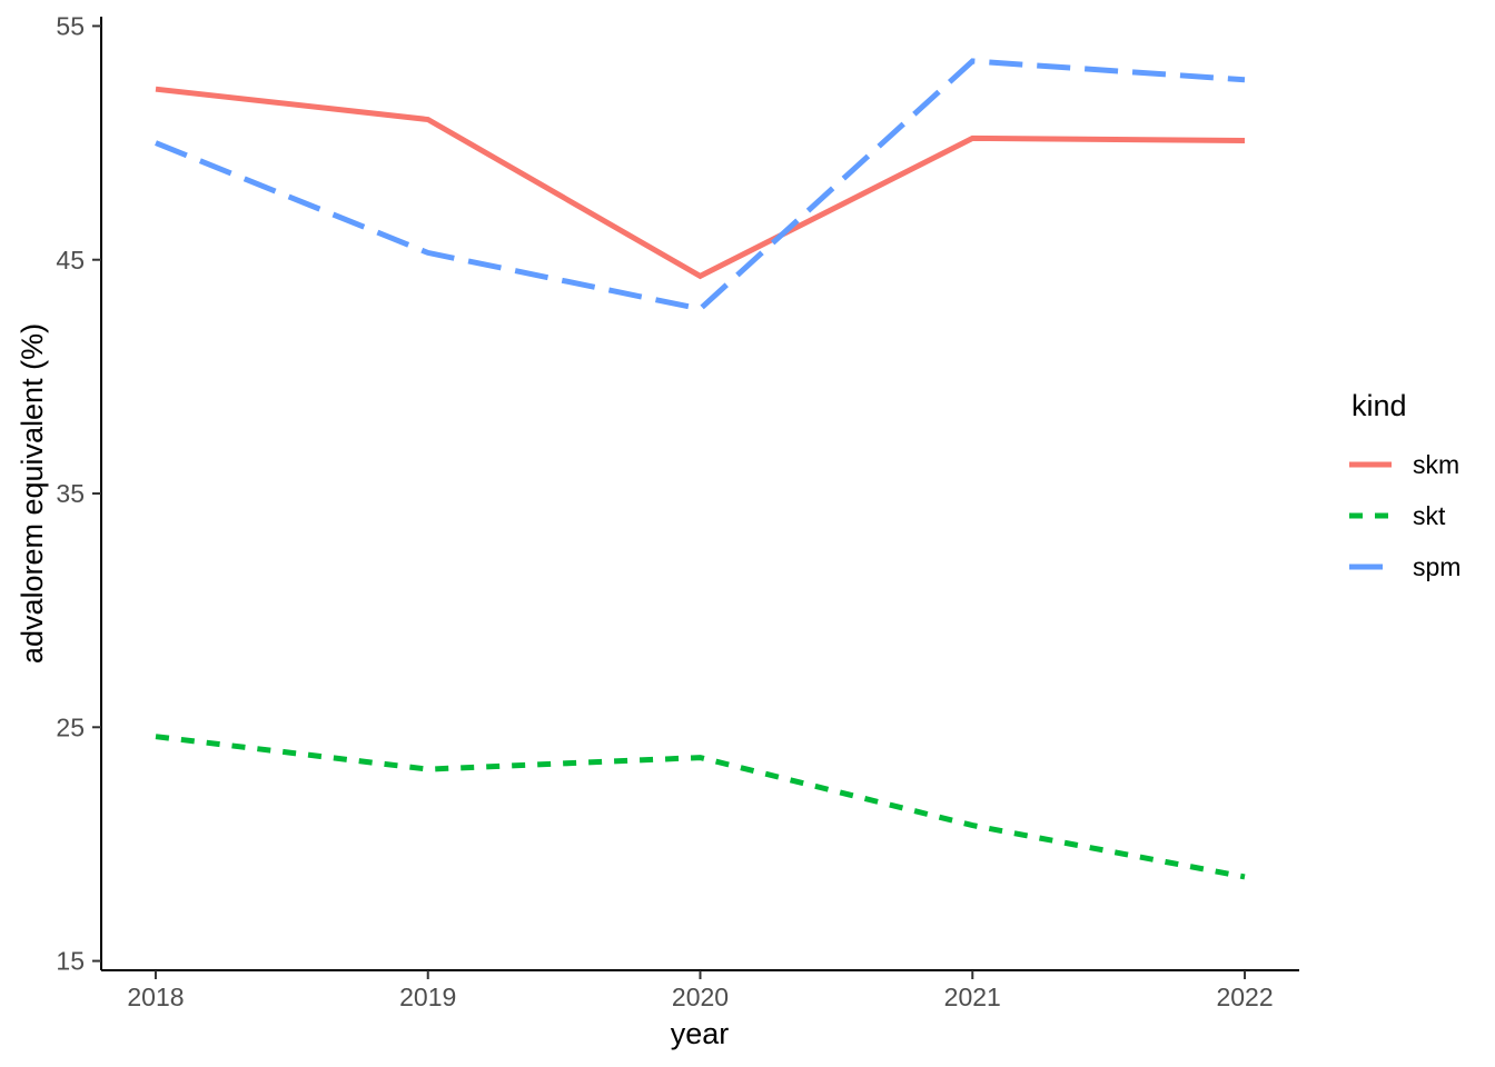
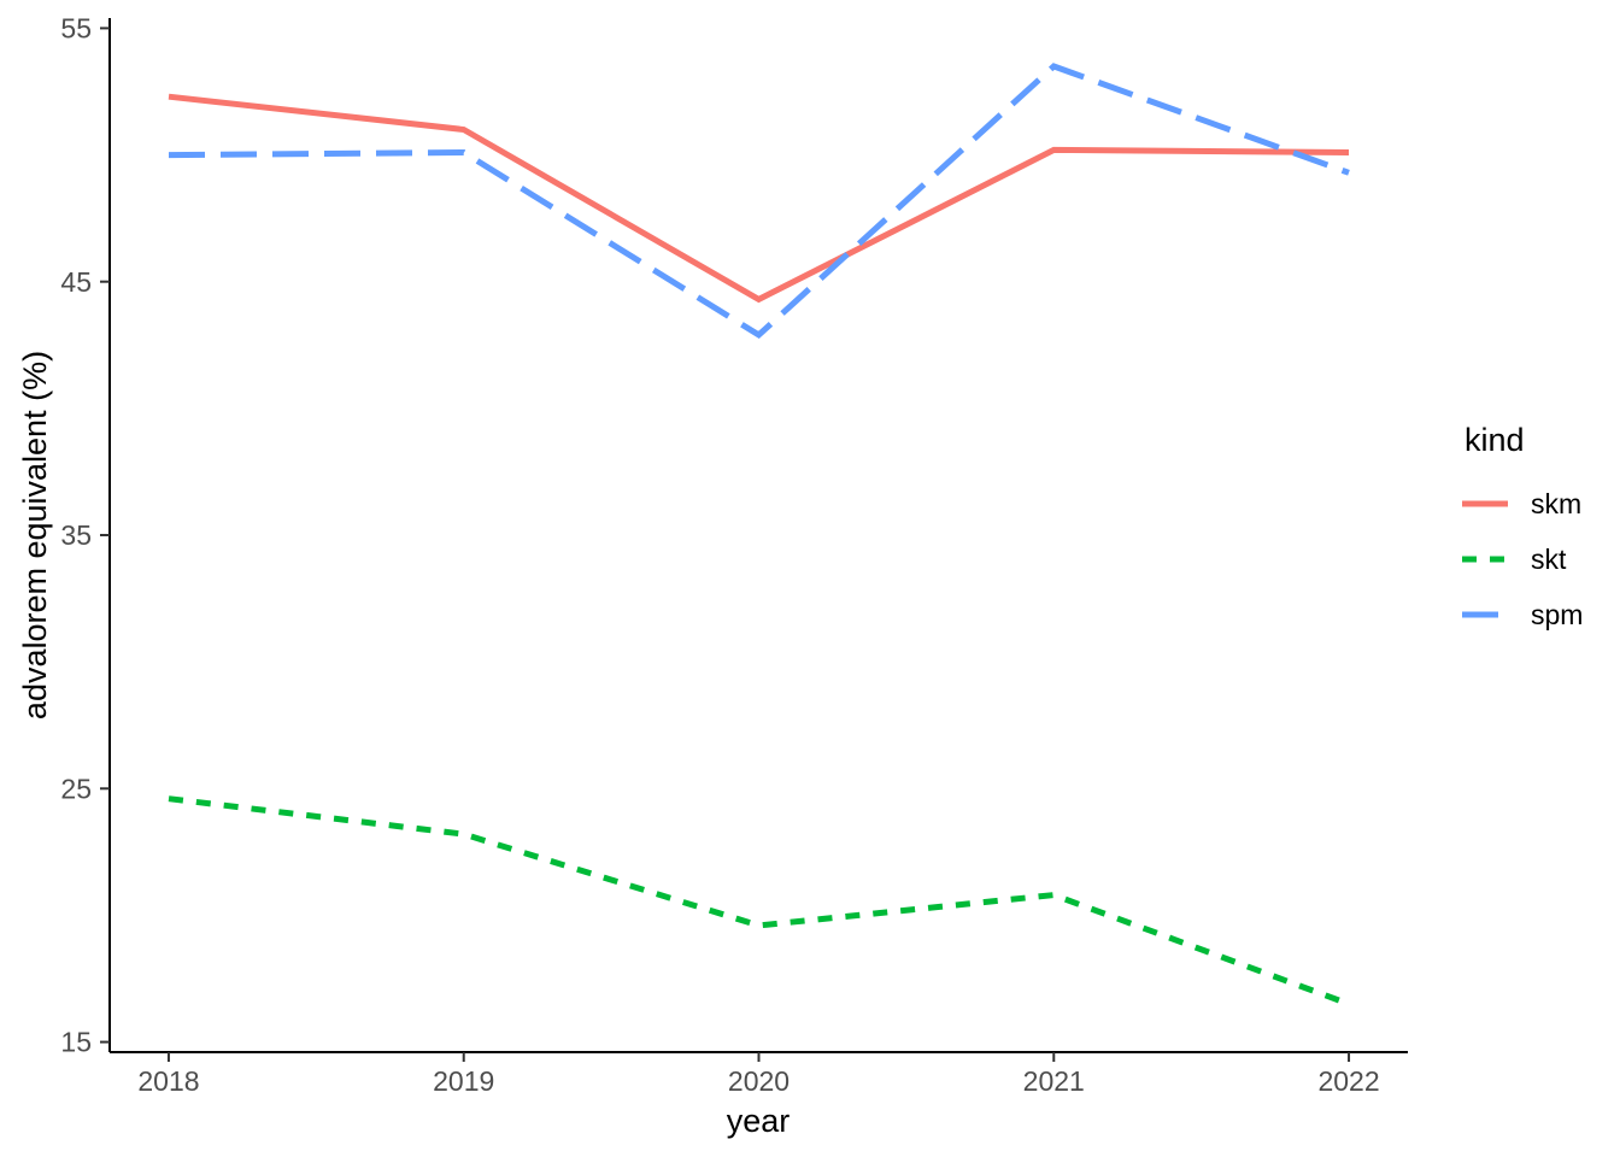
spm/2019: 45.3 -> 50.1
skt/2020: 23.7 -> 19.6
skt/2022: 18.6 -> 16.5
spm/2022: 52.7 -> 49.3
